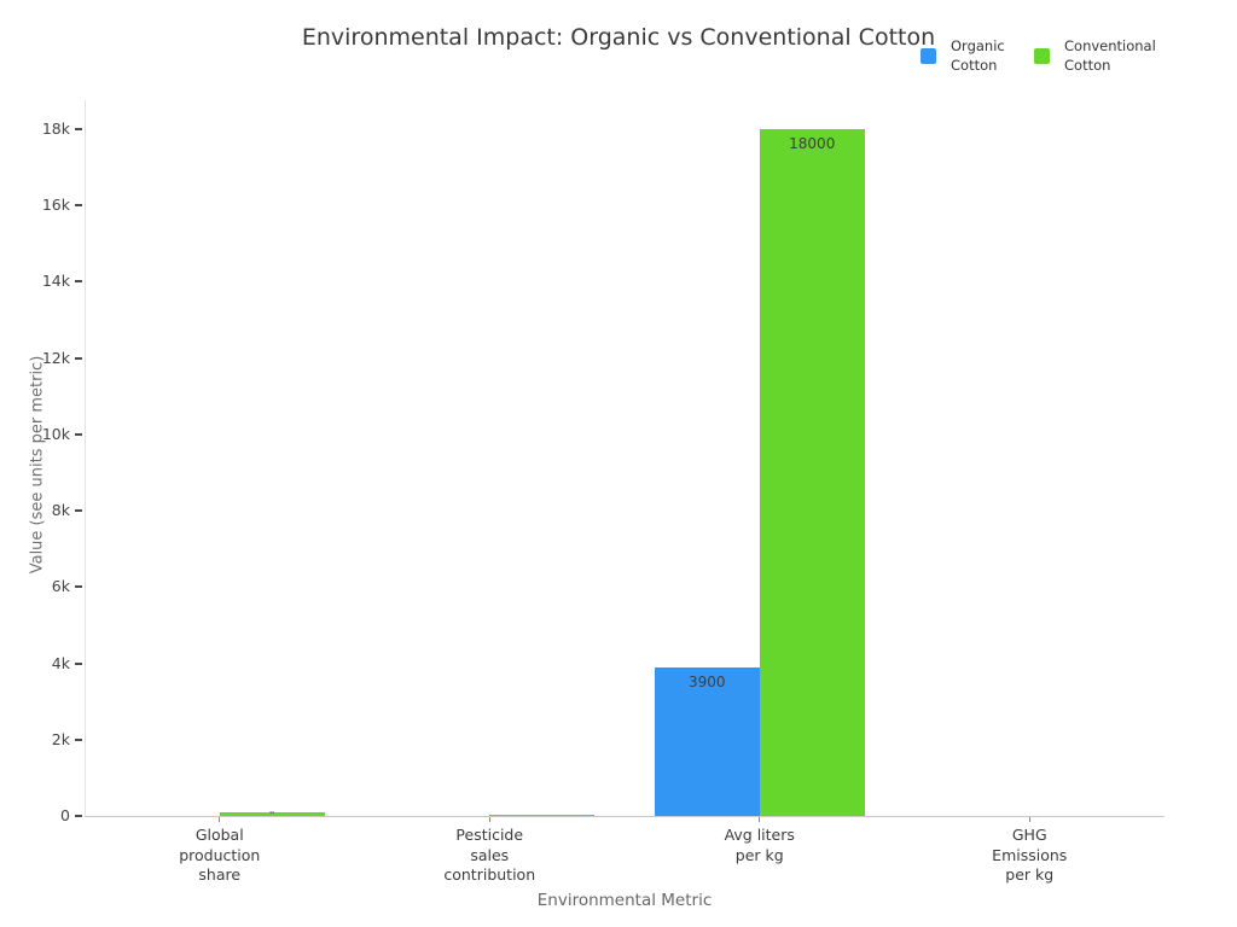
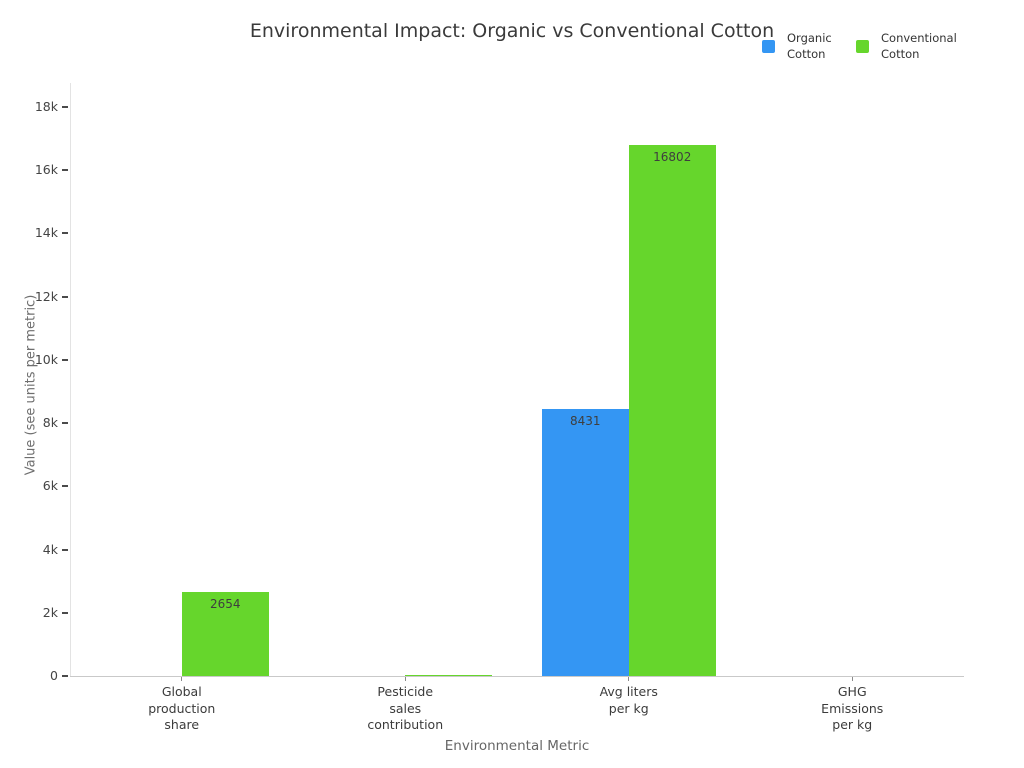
Conventional Cotton/Global production share: 99 -> 2654
Organic Cotton/Avg liters per kg: 3900 -> 8431
Conventional Cotton/Avg liters per kg: 18000 -> 16802
